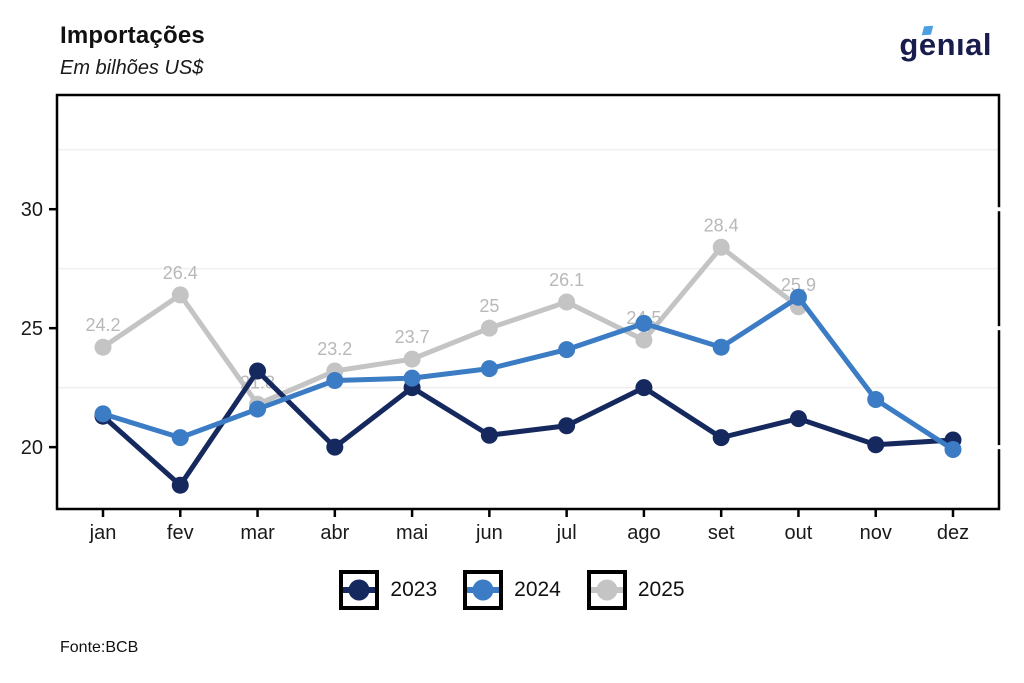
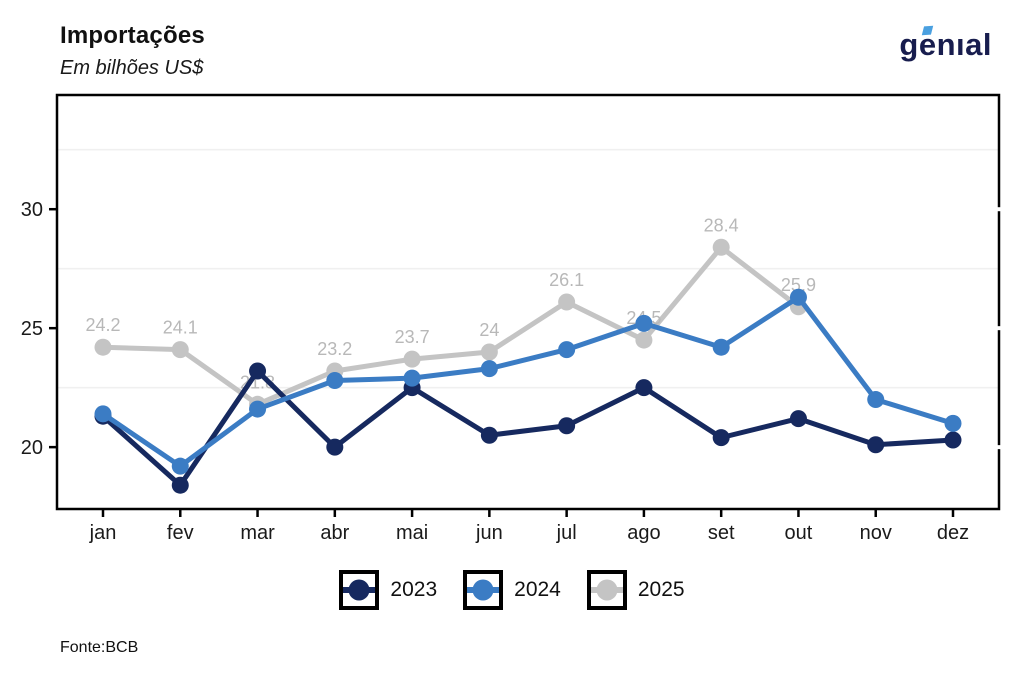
2024/fev: 20.4 -> 19.2
2025/fev: 26.4 -> 24.1
2025/jun: 25 -> 24
2024/dez: 19.9 -> 21.0
